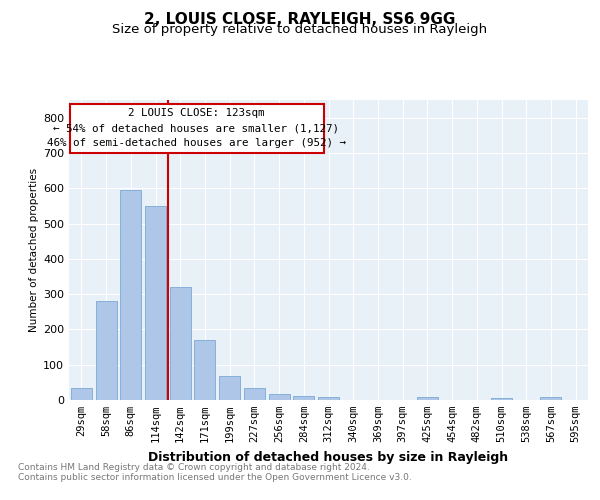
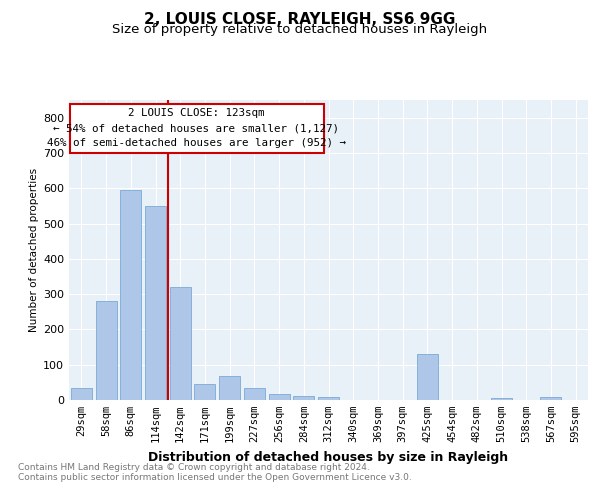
171sqm: 170 -> 45
425sqm: 8 -> 130
